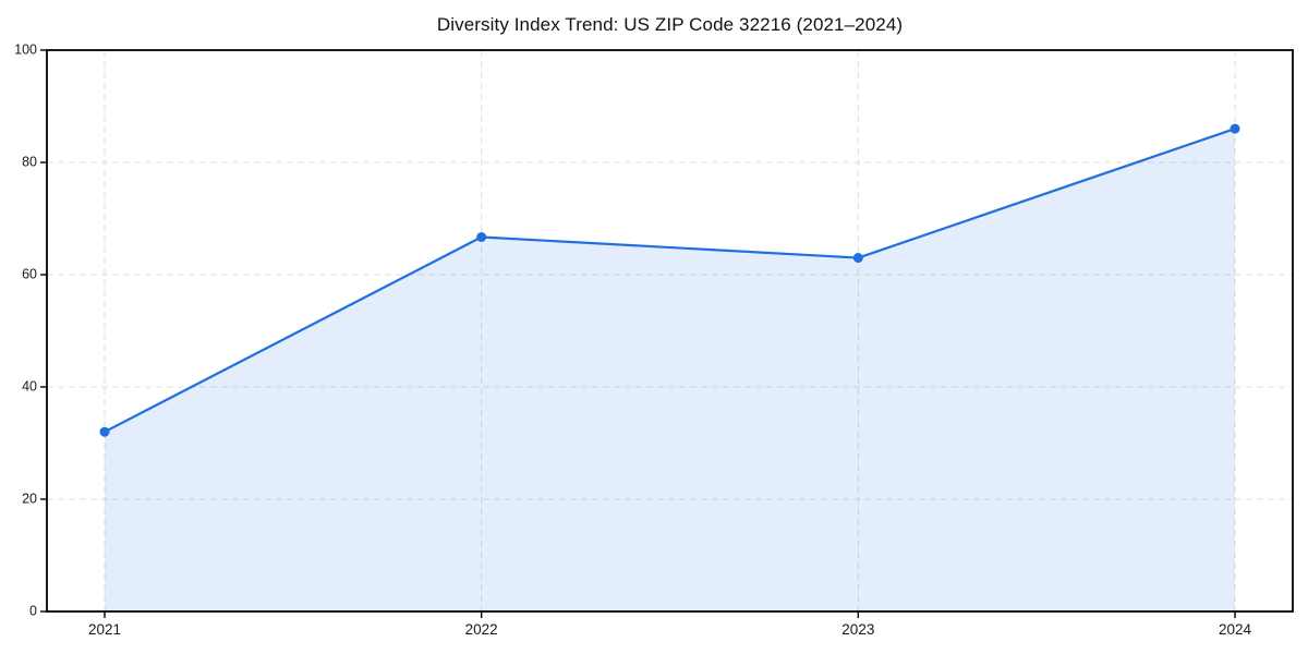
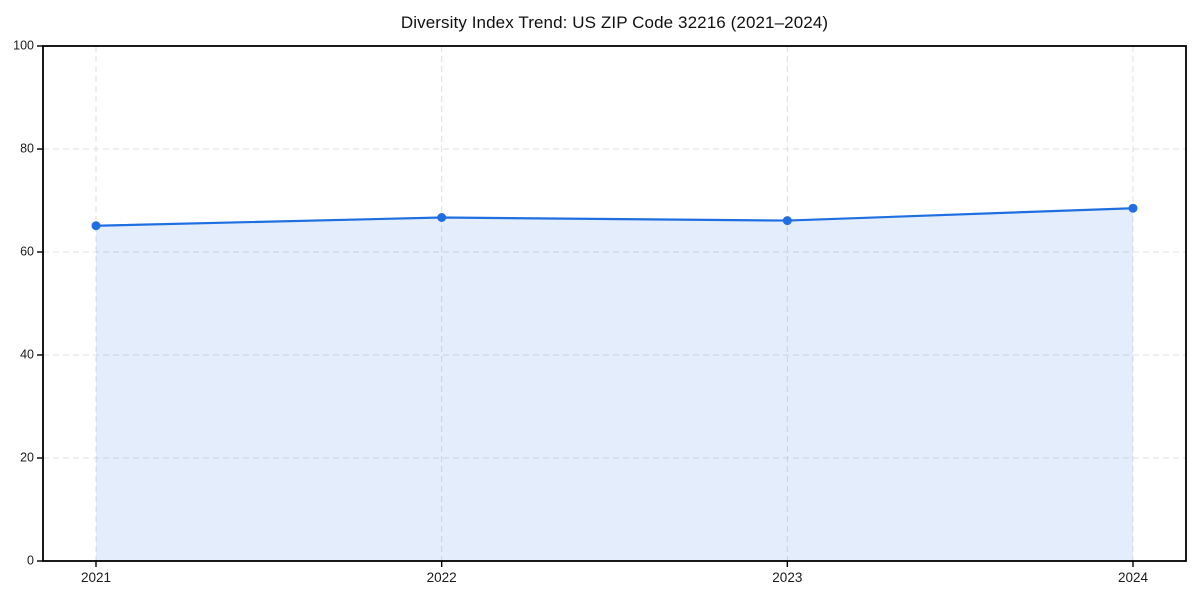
2021: 32 -> 65
2023: 63 -> 66
2024: 86 -> 68
